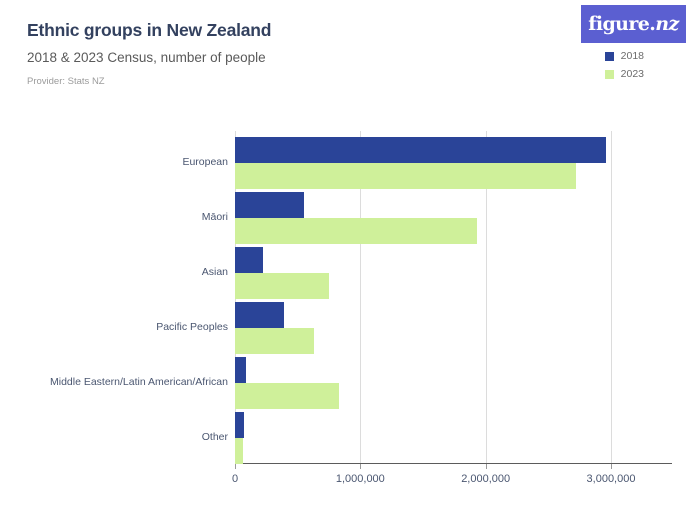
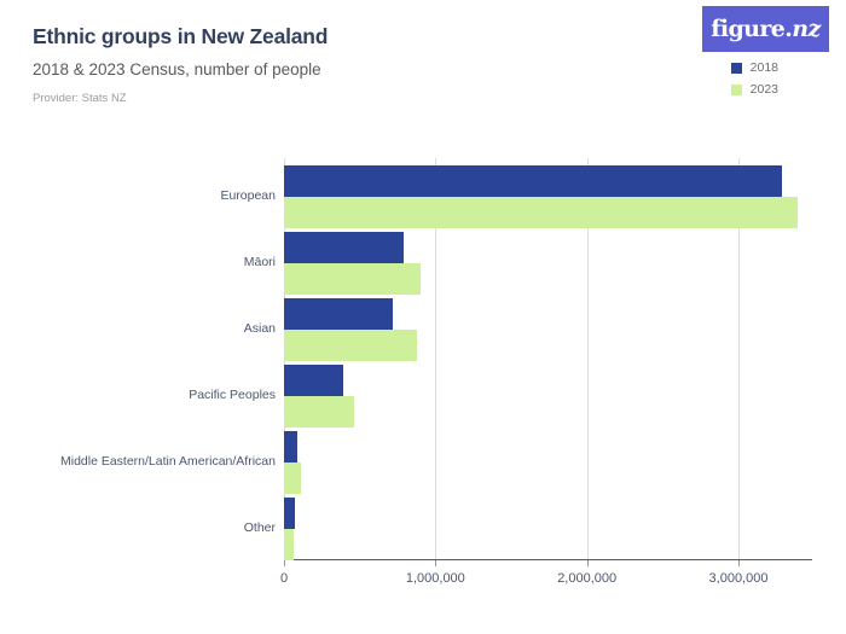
2018/European: 2960000 -> 3290000
2023/European: 2720000 -> 3390000
2018/Māori: 550000 -> 790000
2023/Māori: 1930000 -> 900000
2018/Asian: 220000 -> 720000
2023/Asian: 750000 -> 880000
2023/Pacific Peoples: 630000 -> 460000
2023/Middle Eastern/Latin American/African: 830000 -> 110000
